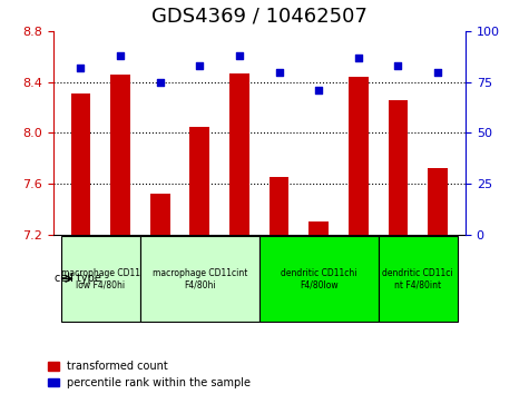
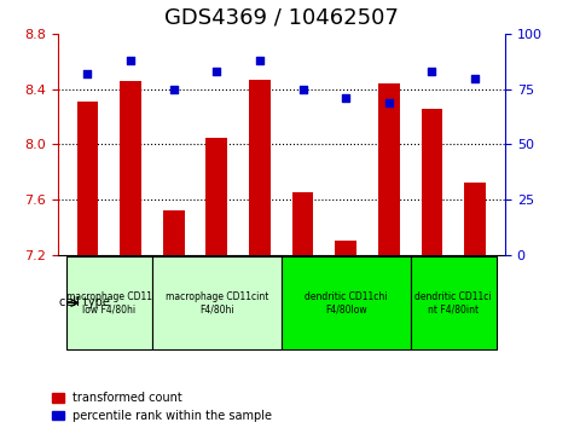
percentile rank within the sample/GSM687734: 80 -> 75
percentile rank within the sample/GSM687736: 87 -> 69
